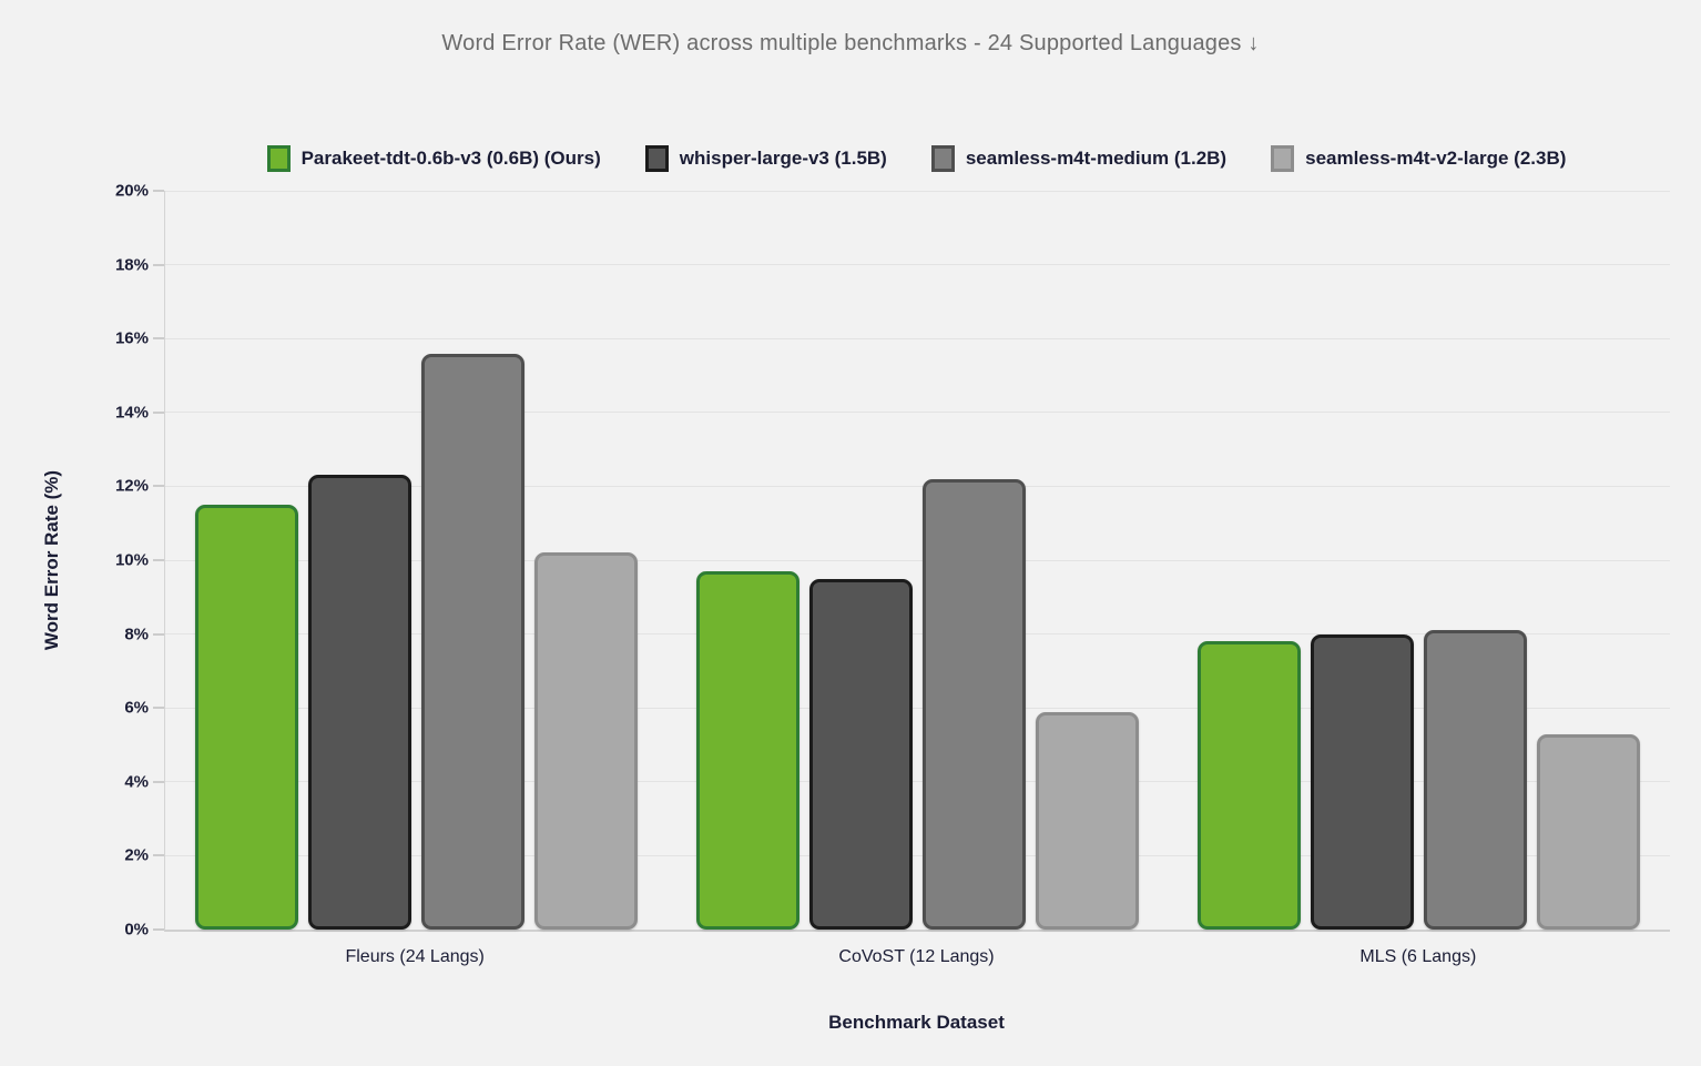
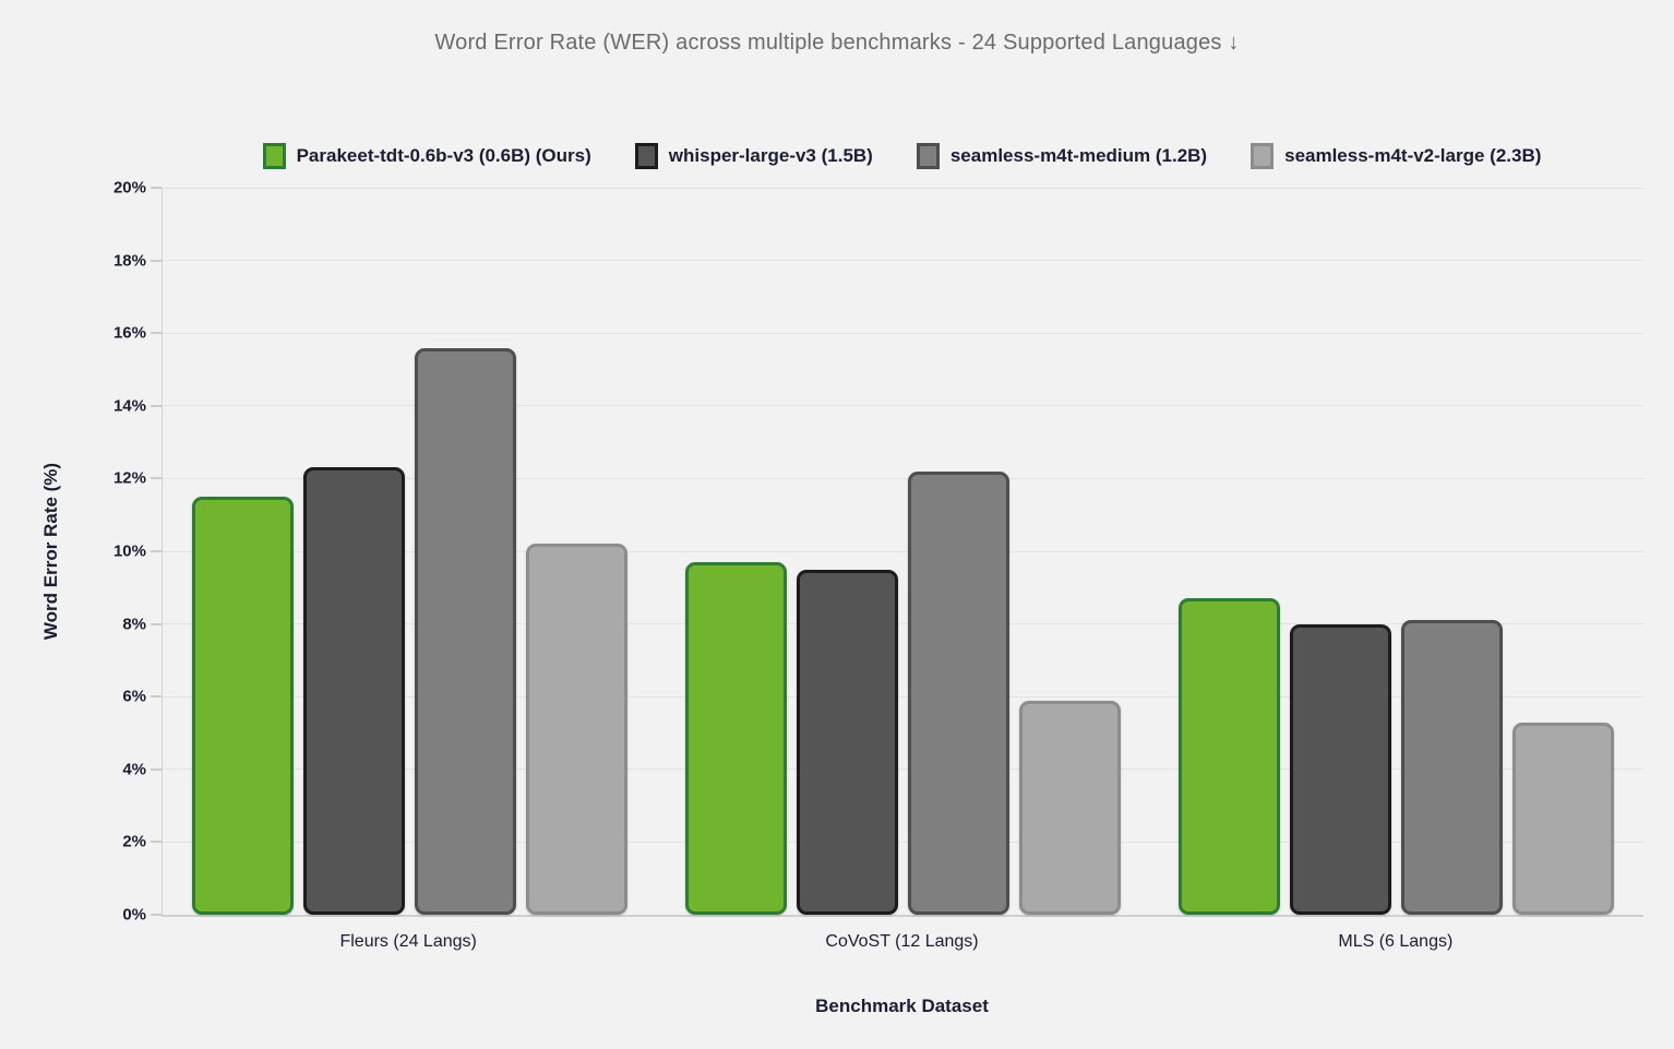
Parakeet-tdt-0.6b-v3 (0.6B) (Ours)/MLS (6 Langs): 7.8% -> 8.7%
